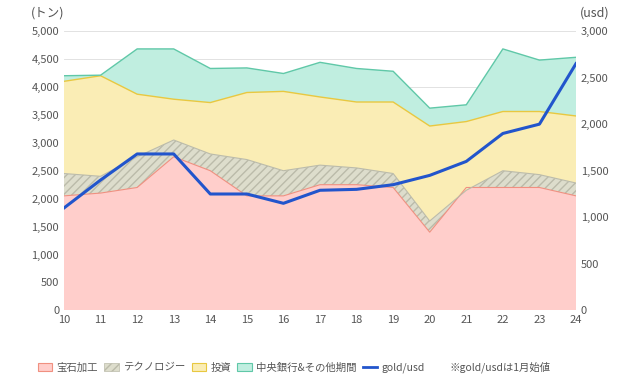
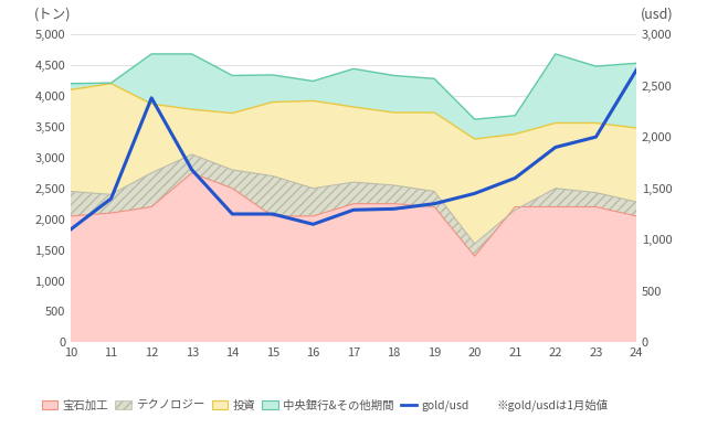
gold/usd/12: 1,680 -> 2,380
